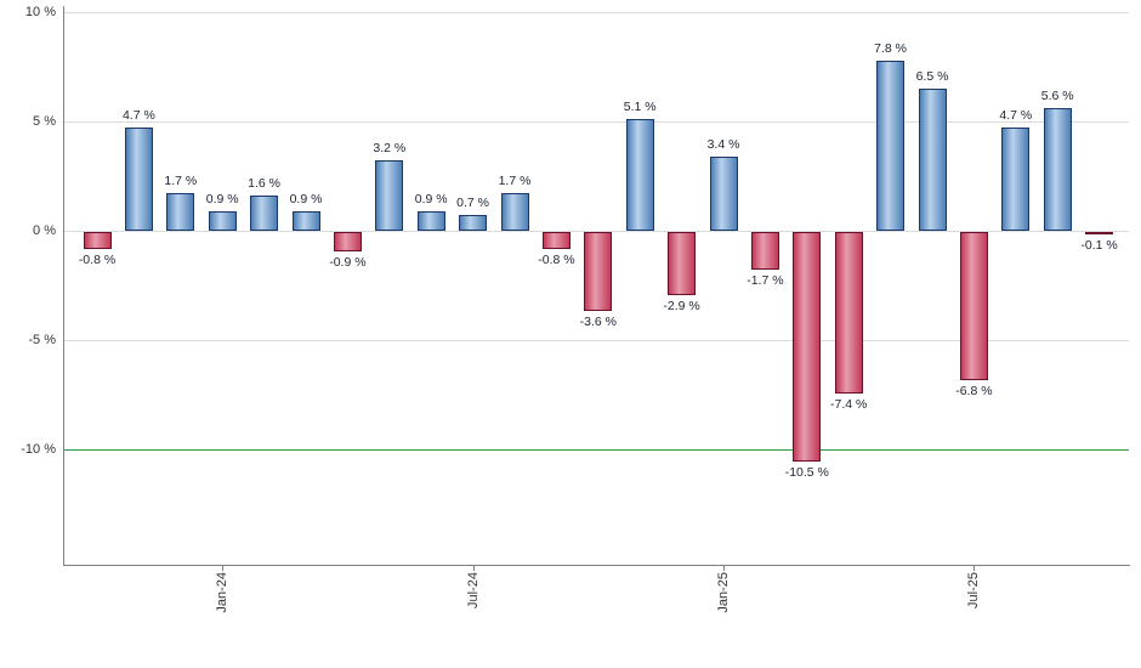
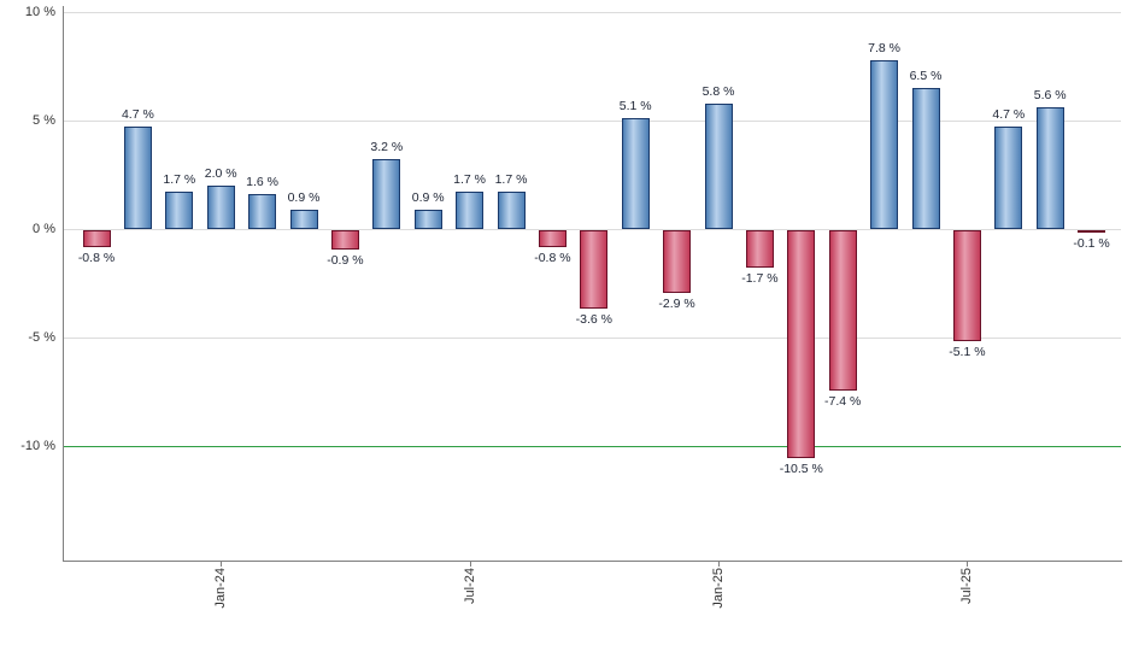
Jan-24: 0.9 -> 2.0
Jul-24: 0.7 -> 1.7
Jan-25: 3.4 -> 5.8
Jul-25: -6.8 -> -5.1
